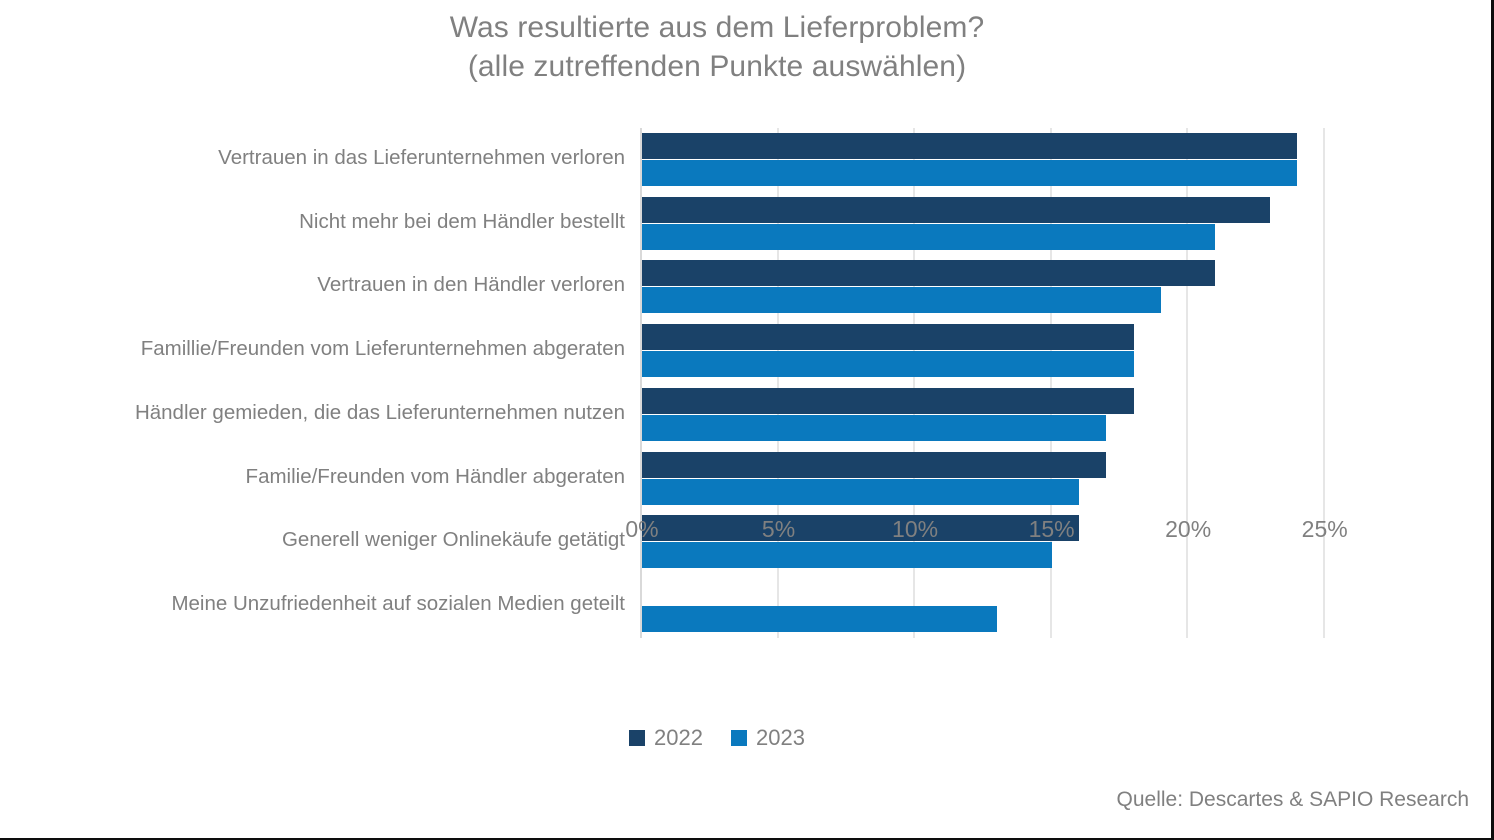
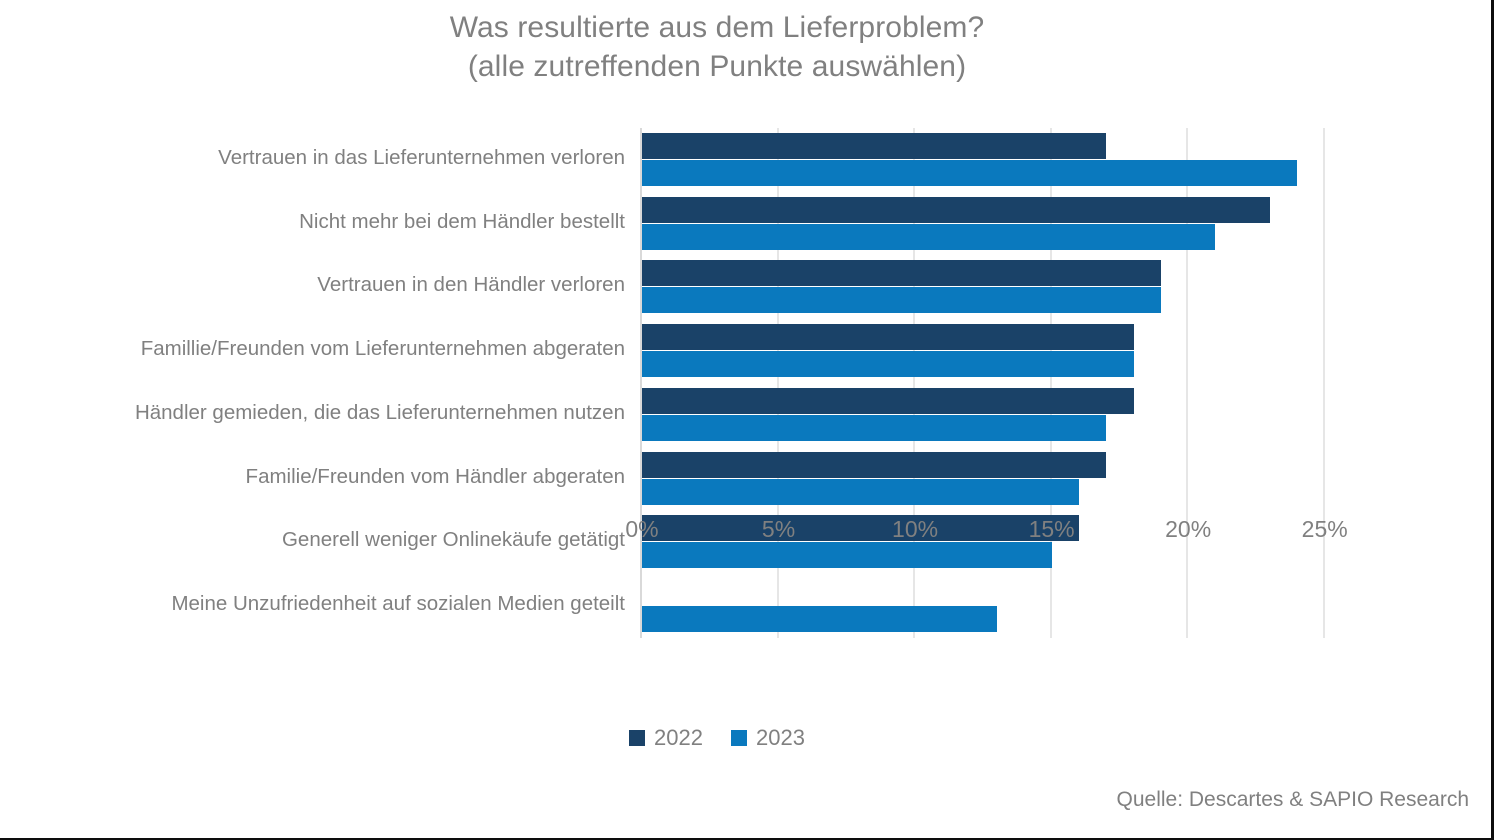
2022/Vertrauen in das Lieferunternehmen verloren: 24% -> 17%
2022/Vertrauen in den Händler verloren: 21% -> 19%
